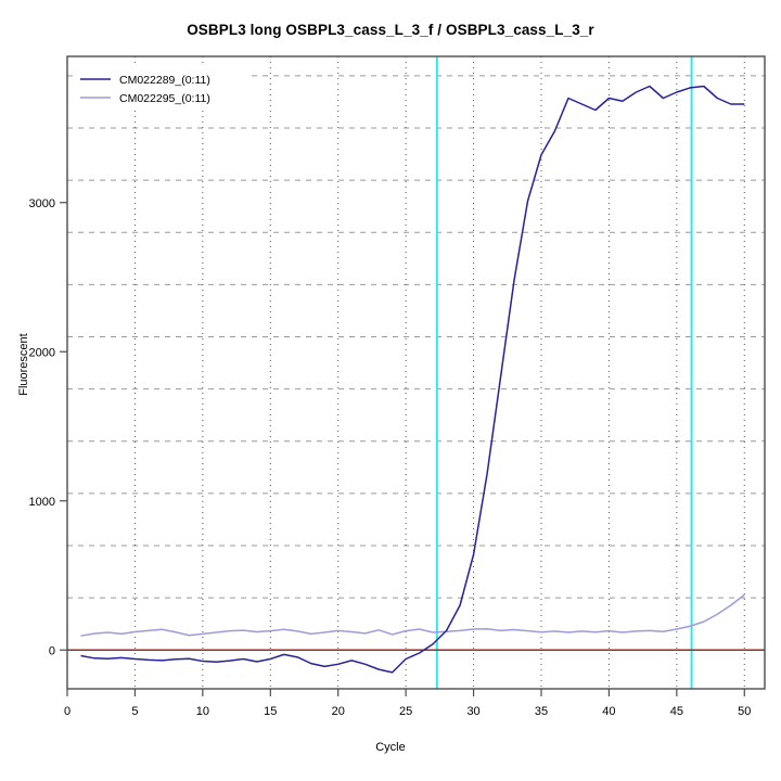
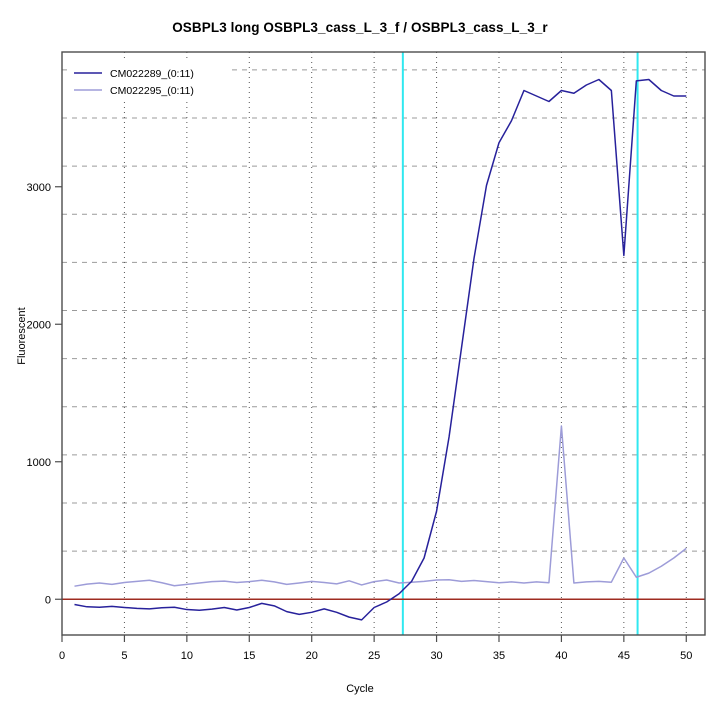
CM022295_(0:11)/40: 130 -> 1260
CM022289_(0:11)/45: 3740 -> 2500
CM022295_(0:11)/45: 140 -> 300
